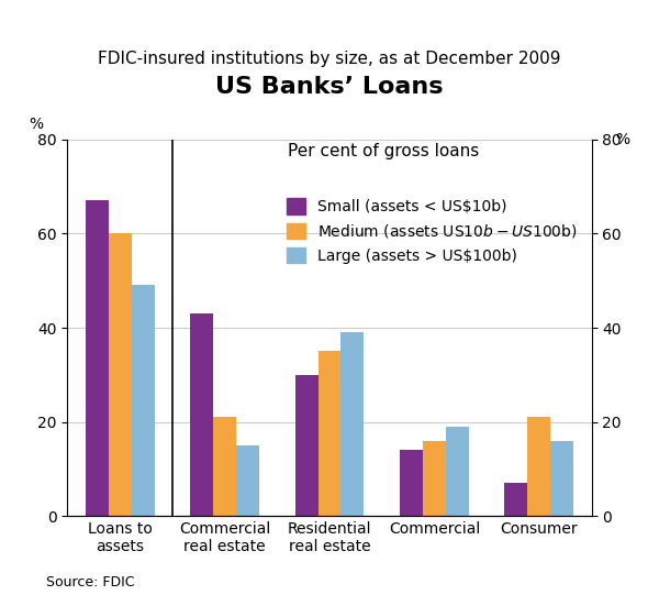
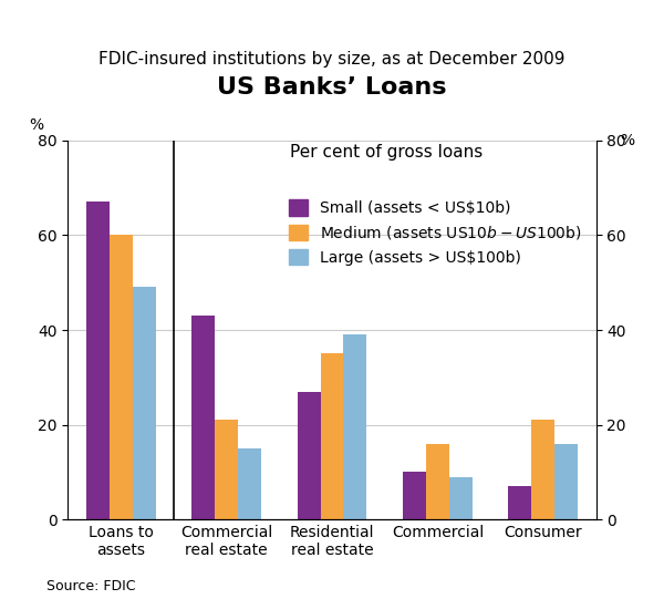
Small (assets < US$10b)/Residential real estate: 30 -> 27
Small (assets < US$10b)/Commercial: 14 -> 10
Large (assets > US$100b)/Commercial: 19 -> 9
